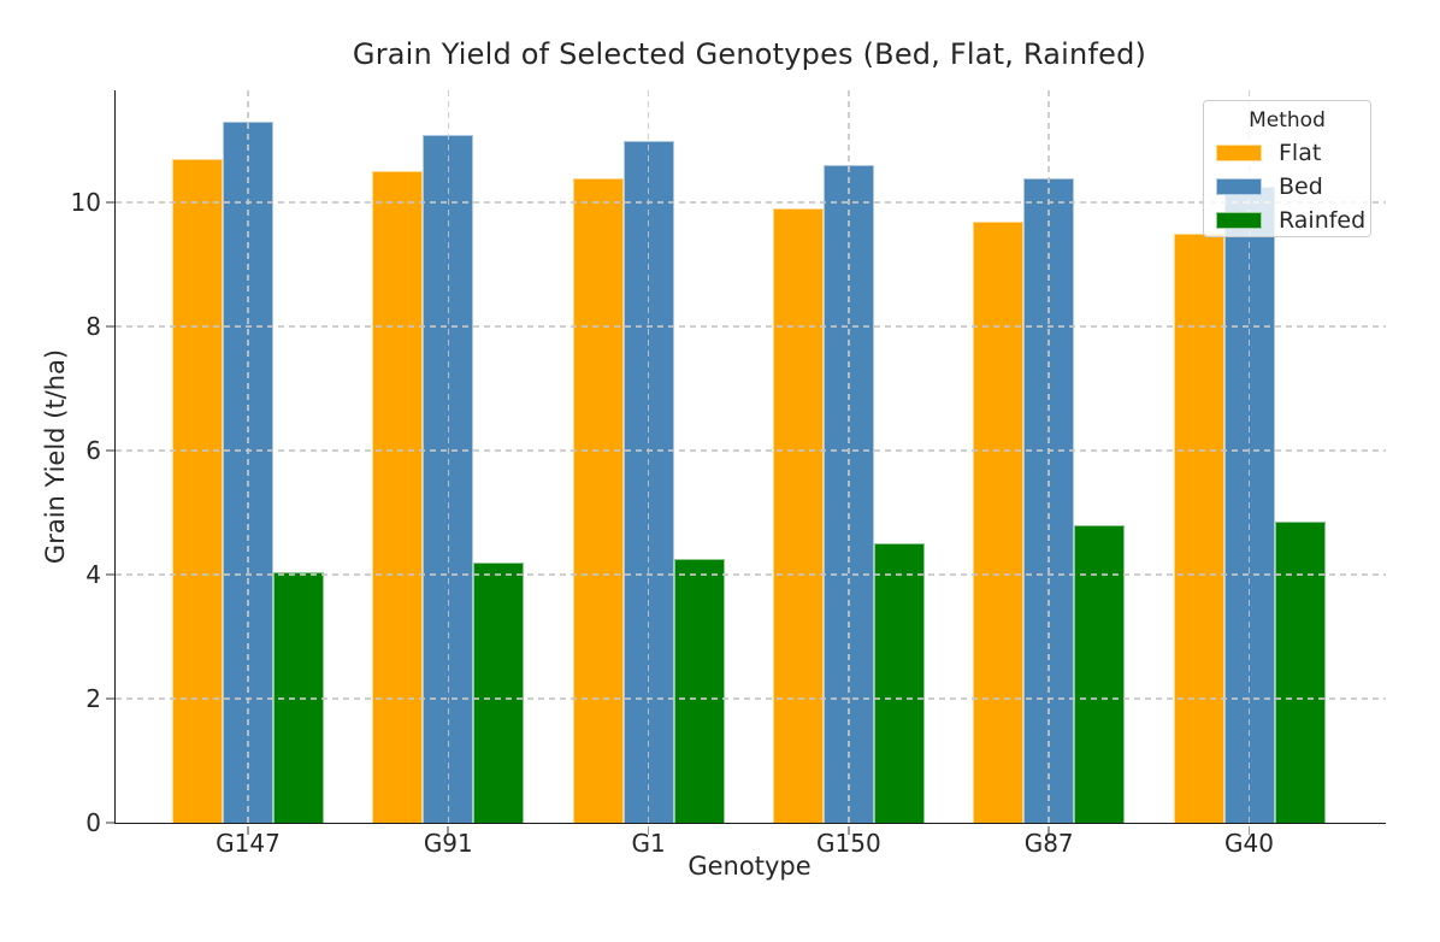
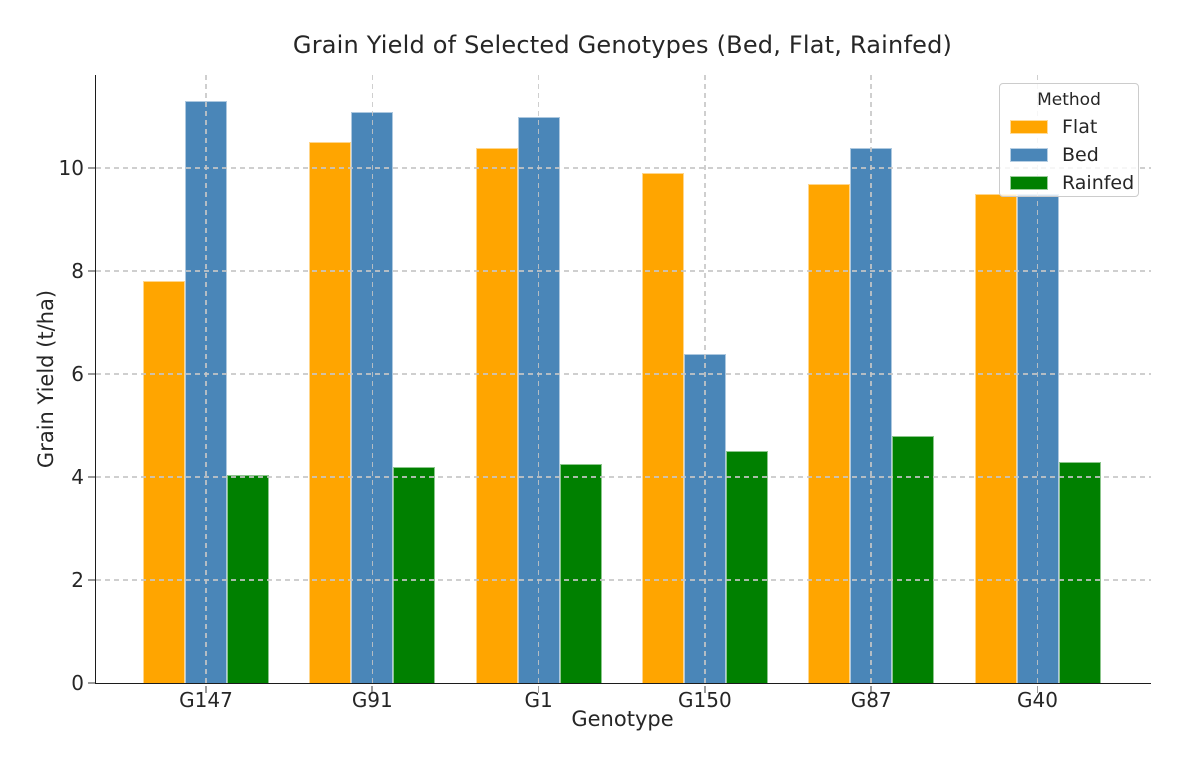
Flat/G147: 10.7 -> 7.8
Bed/G150: 10.6 -> 6.4
Bed/G40: 10.2 -> 9.5
Rainfed/G40: 4.8 -> 4.3
